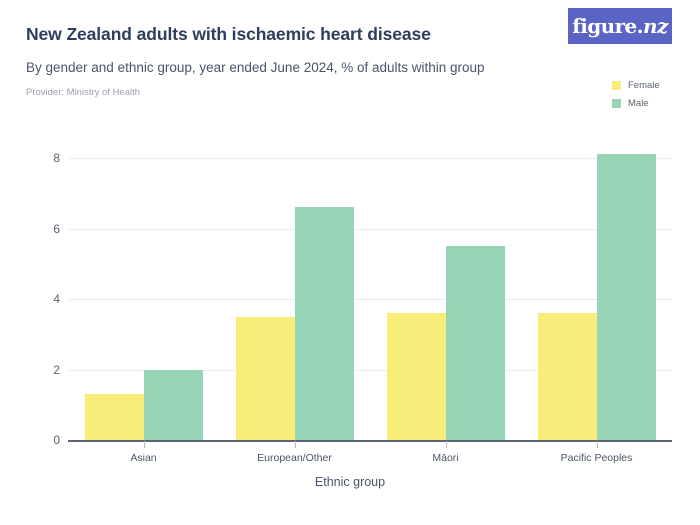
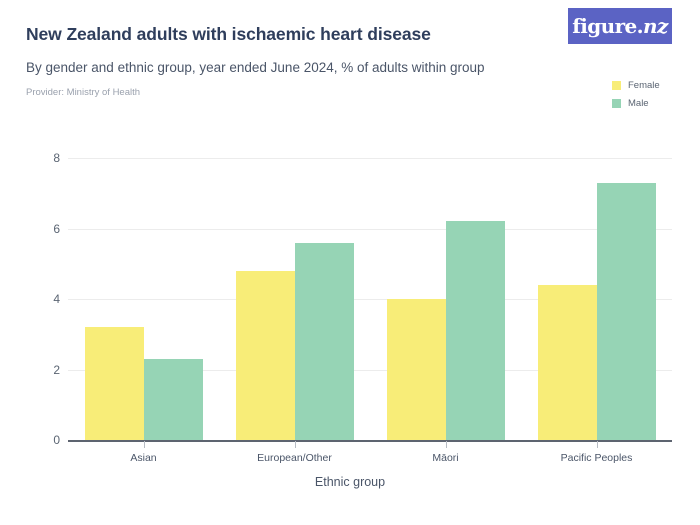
Female/Asian: 1.3 -> 3.2
Male/Asian: 2.0 -> 2.3
Female/European/Other: 3.5 -> 4.8
Male/European/Other: 6.6 -> 5.6
Female/Māori: 3.6 -> 4.0
Male/Māori: 5.5 -> 6.2
Female/Pacific Peoples: 3.6 -> 4.4
Male/Pacific Peoples: 8.1 -> 7.3
